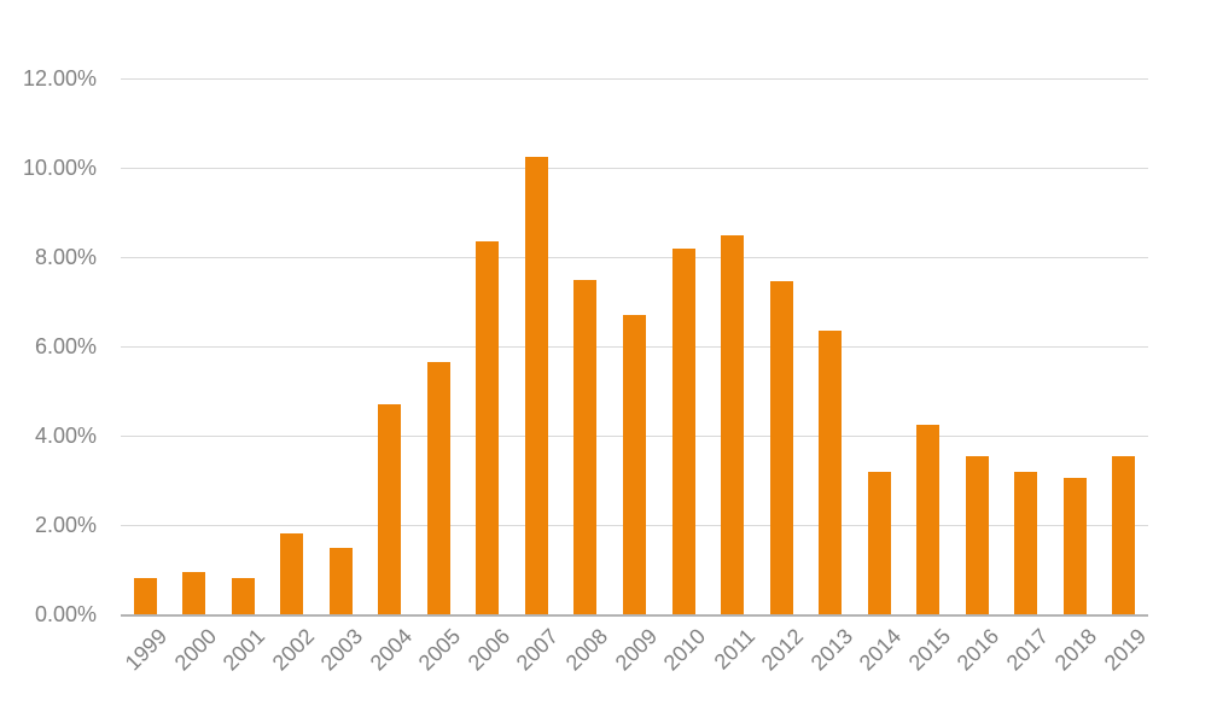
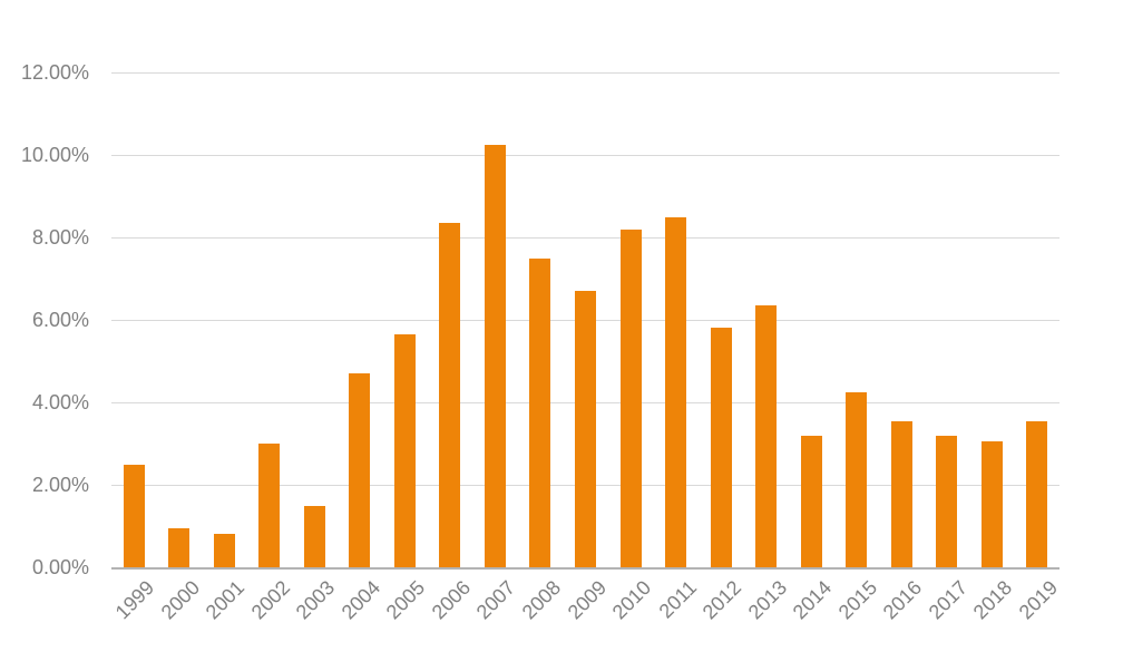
1999: 0.8% -> 2.5%
2002: 1.8% -> 3.0%
2012: 7.5% -> 5.8%
